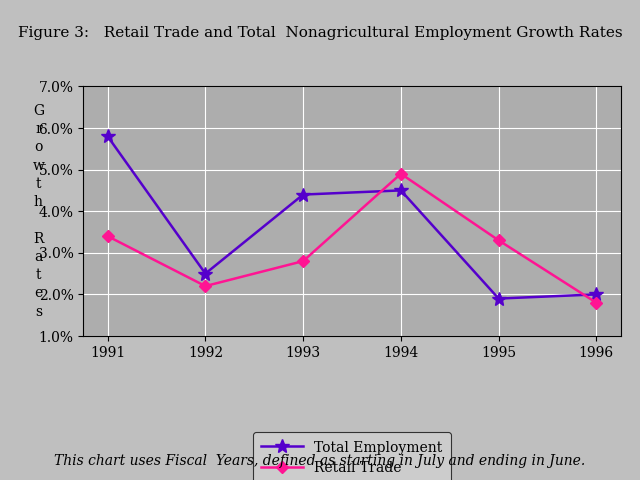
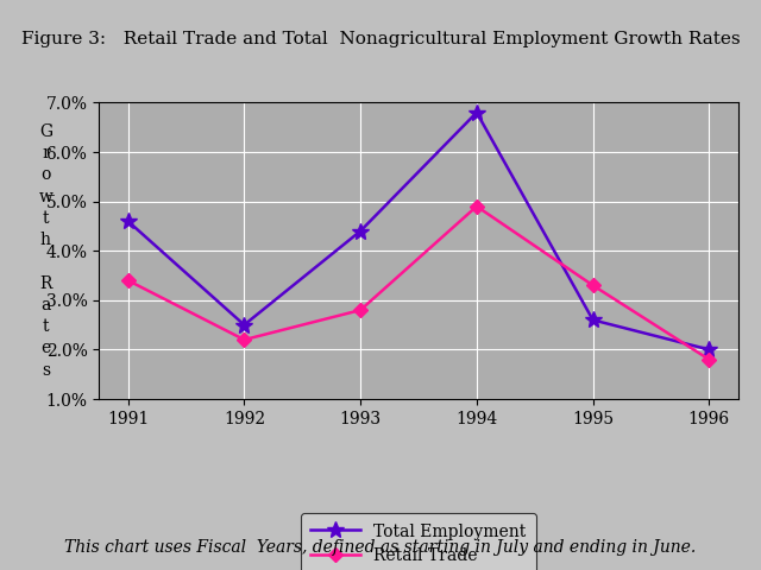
Total Employment/1991: 5.8% -> 4.6%
Total Employment/1994: 4.5% -> 6.8%
Total Employment/1995: 1.9% -> 2.6%
